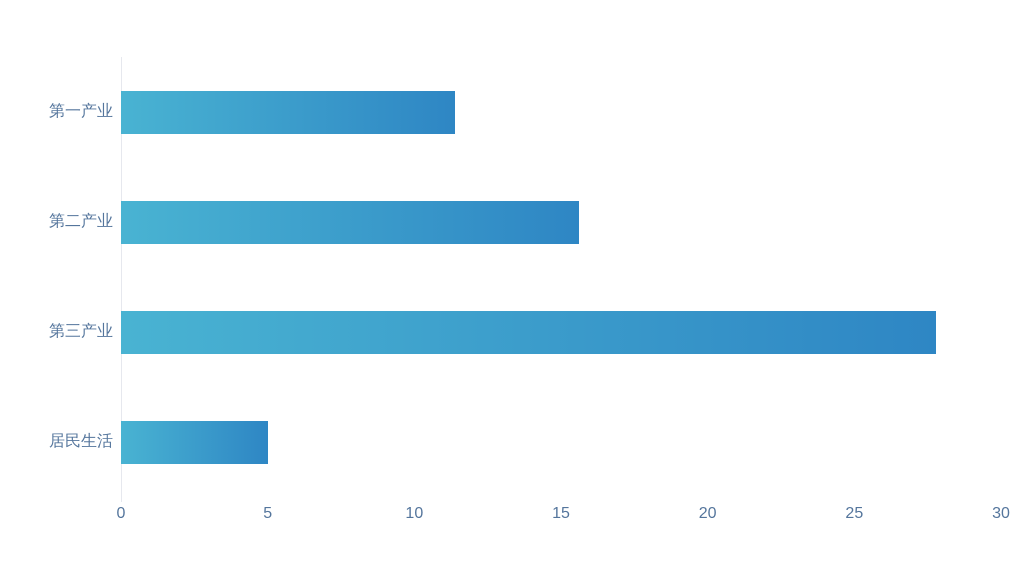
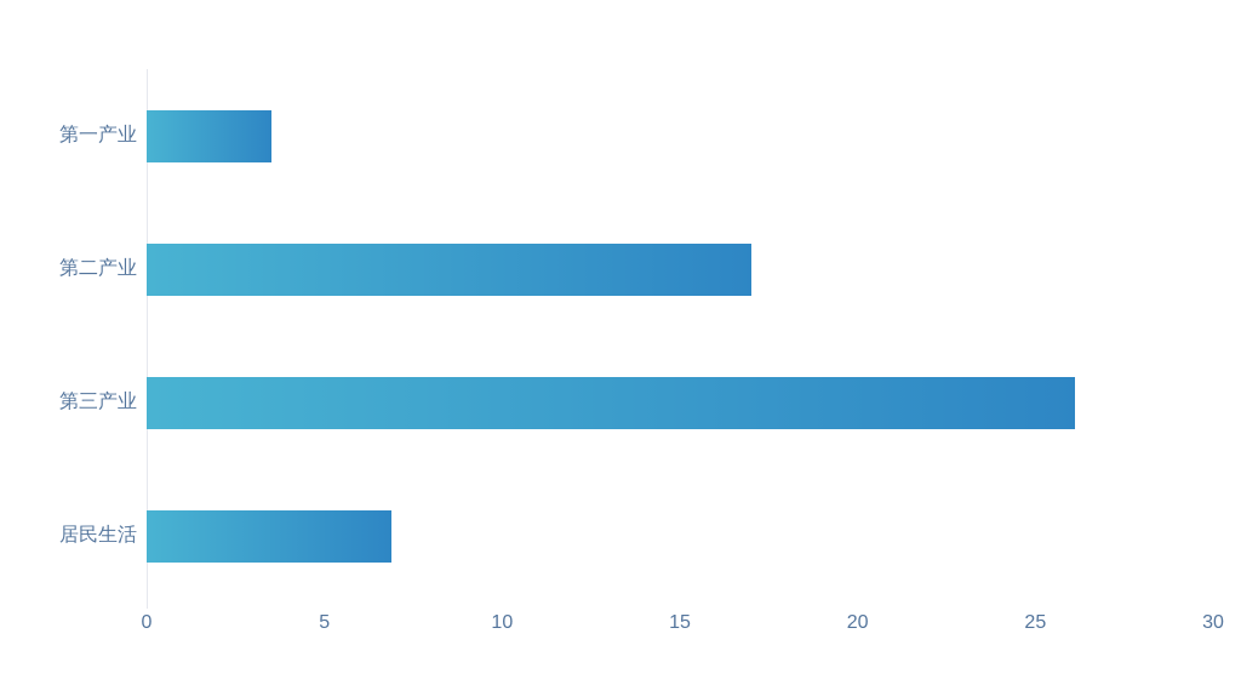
第一产业: 11.4 -> 3.5
第二产业: 15.6 -> 17.0
第三产业: 27.8 -> 26.1
居民生活: 5.0 -> 6.9
